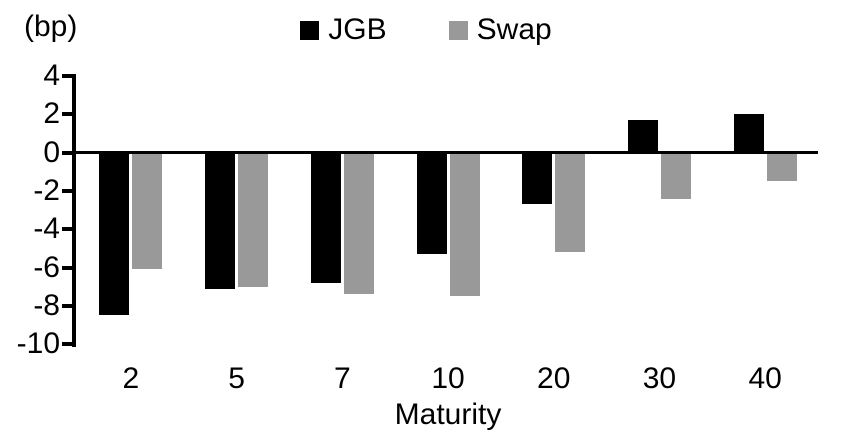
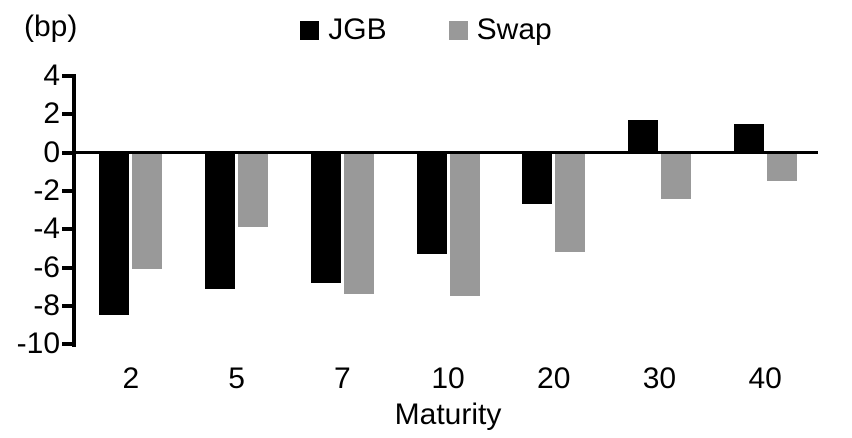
Swap/5: -7.0 -> -3.9
JGB/40: 2.0 -> 1.5
